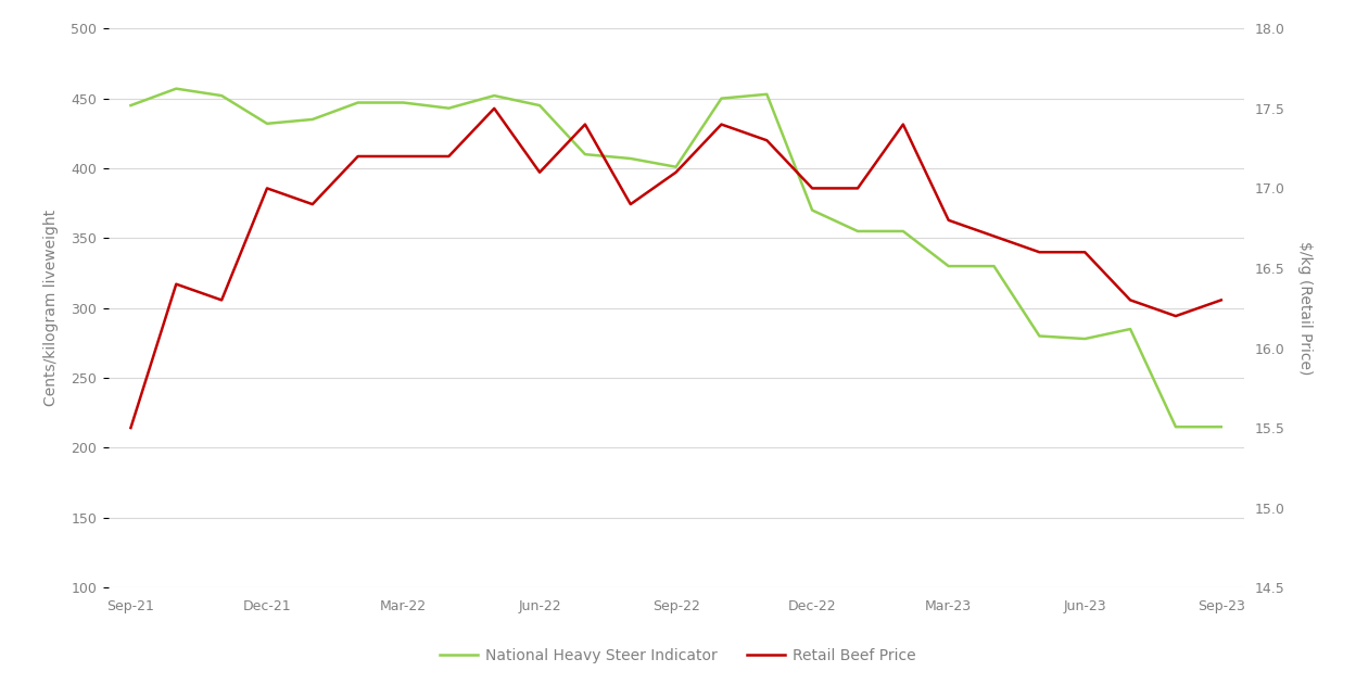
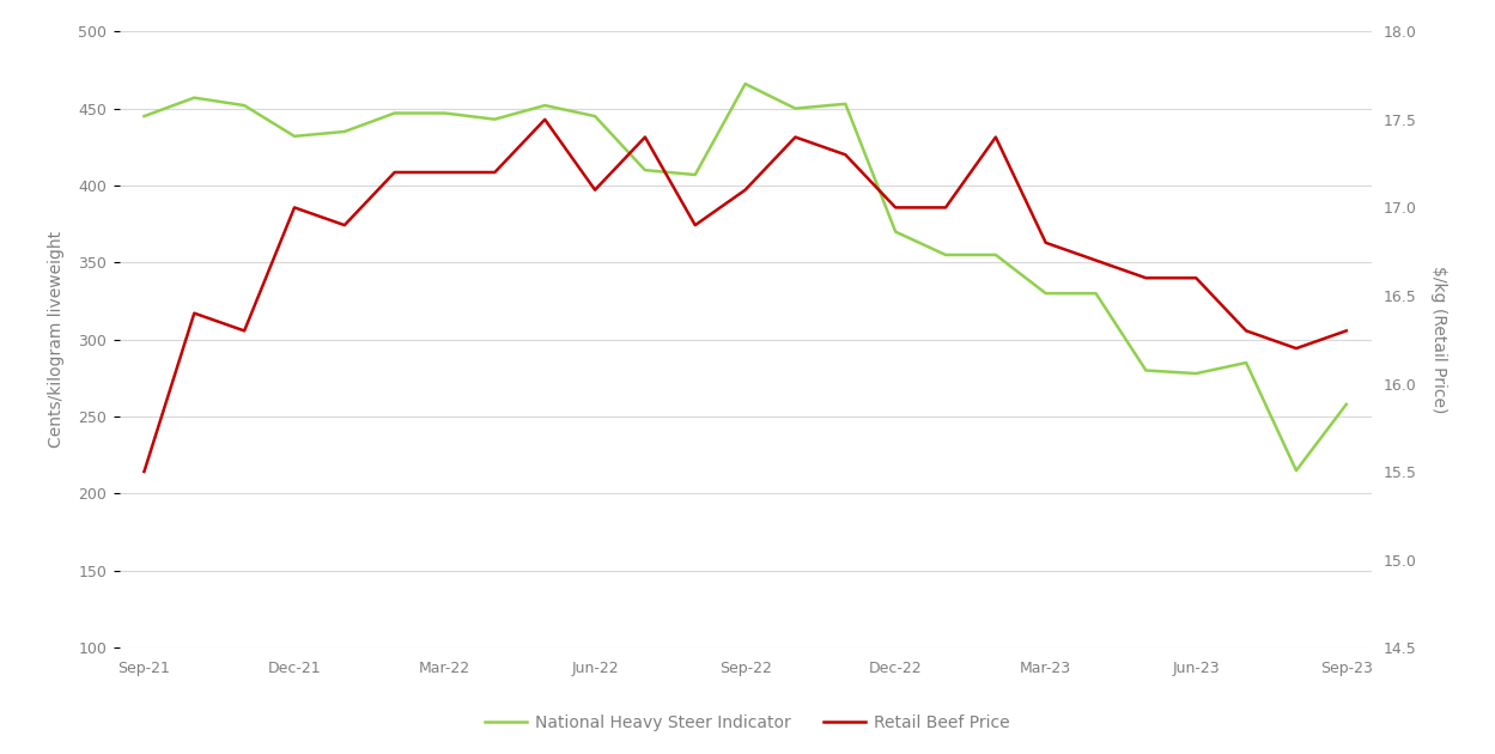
National Heavy Steer Indicator/Sep-22: 401 -> 466
National Heavy Steer Indicator/Sep-23: 215 -> 258
